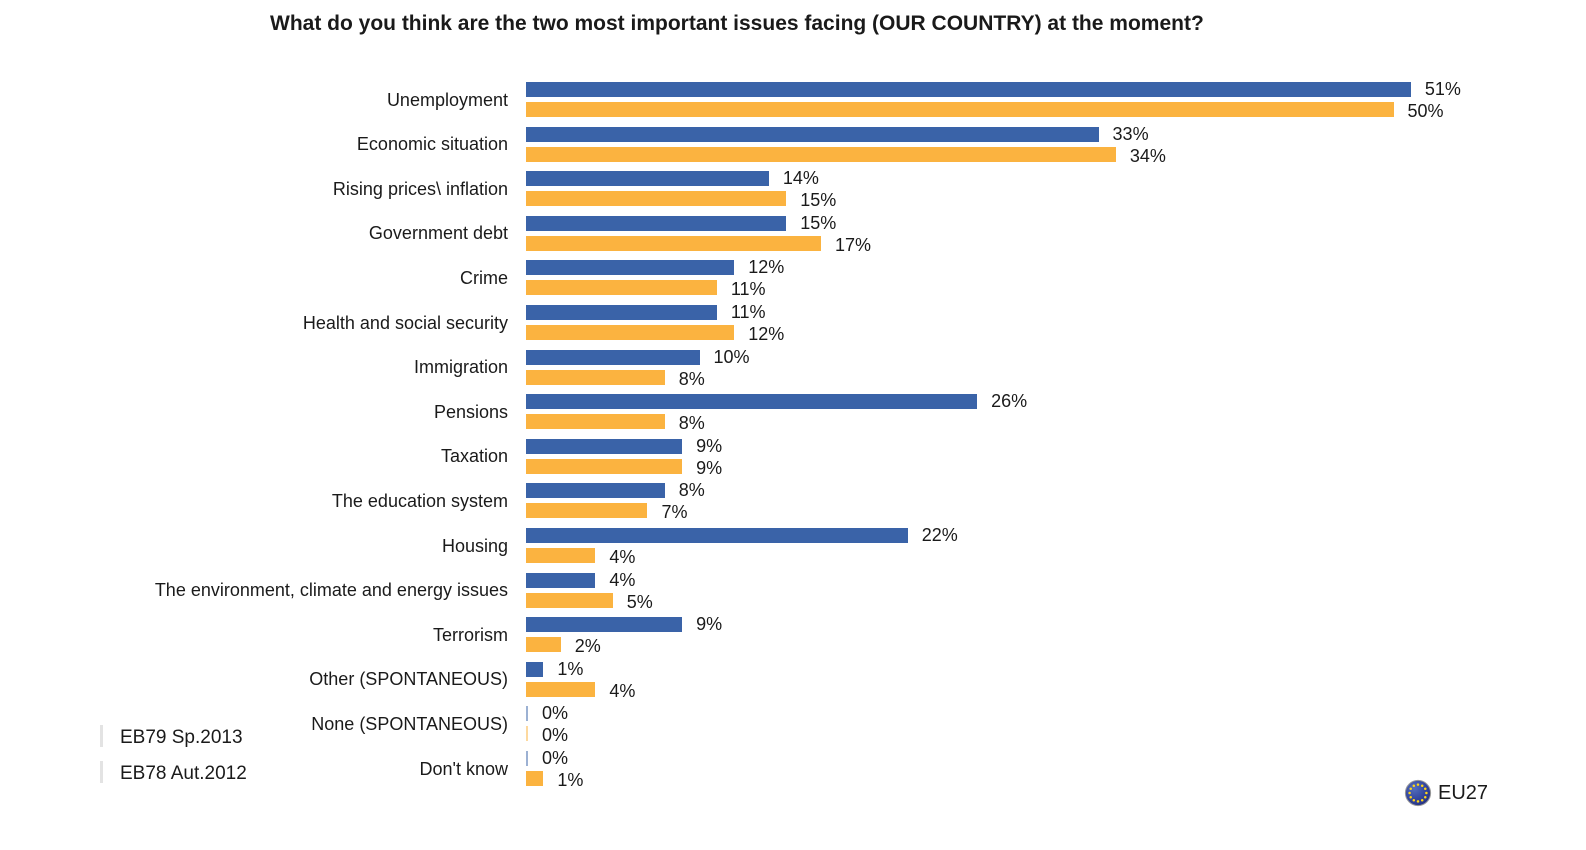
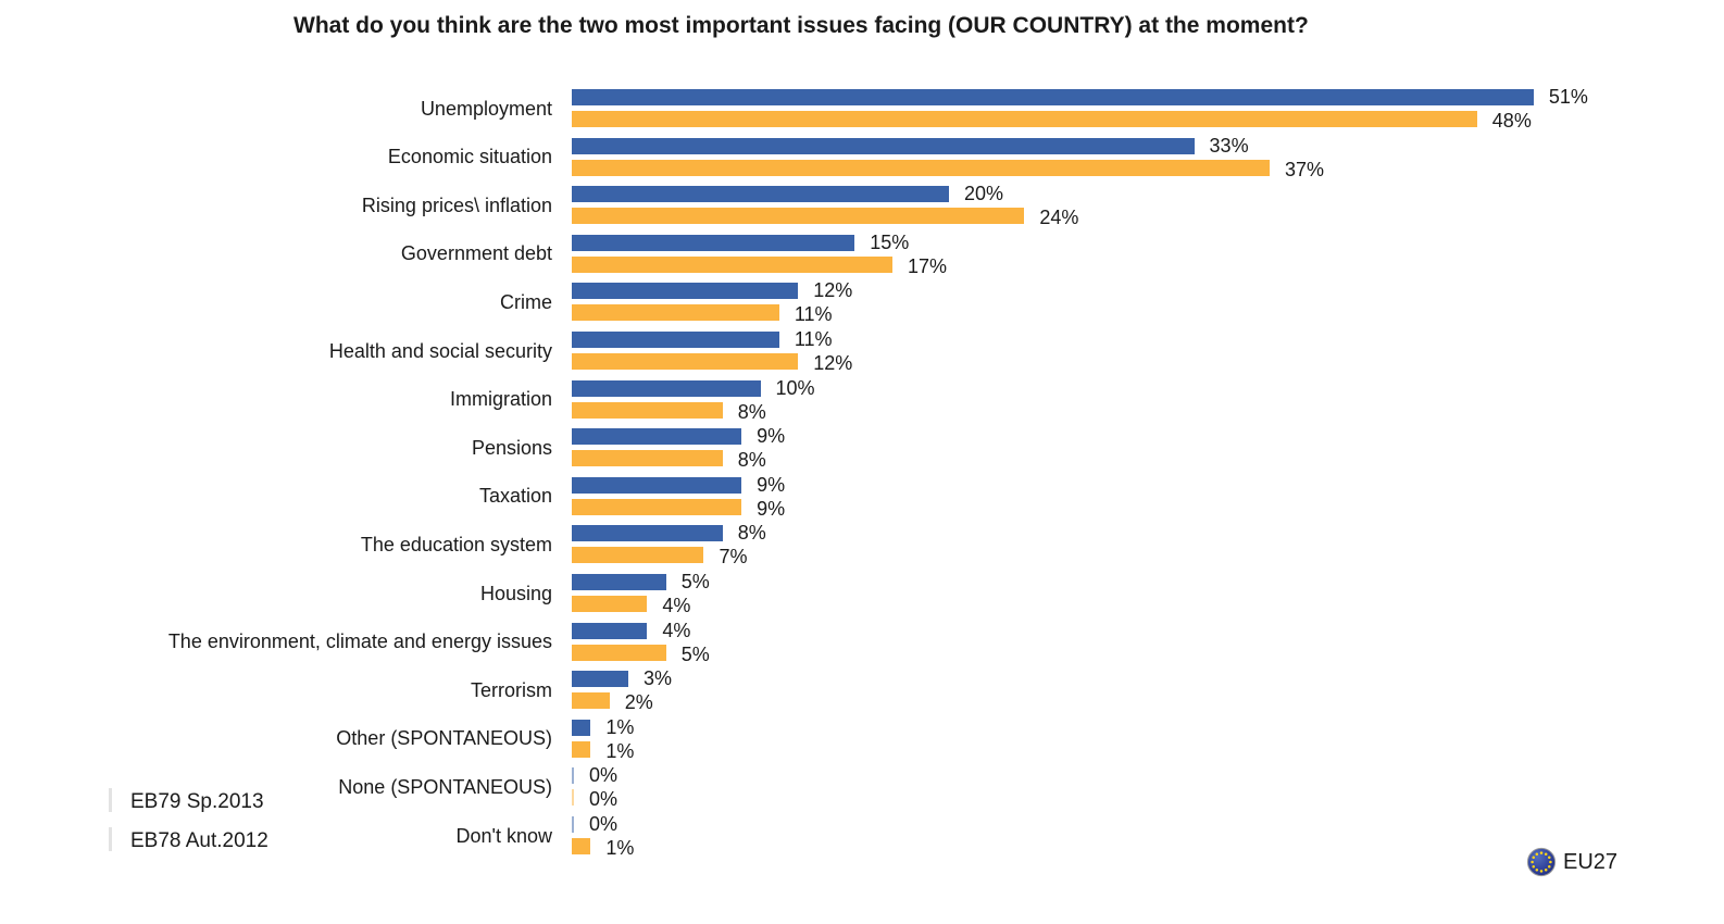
EB78 Aut.2012/Unemployment: 50% -> 48%
EB78 Aut.2012/Economic situation: 34% -> 37%
EB79 Sp.2013/Rising prices\ inflation: 14% -> 20%
EB78 Aut.2012/Rising prices\ inflation: 15% -> 24%
EB79 Sp.2013/Pensions: 26% -> 9%
EB79 Sp.2013/Housing: 22% -> 5%
EB79 Sp.2013/Terrorism: 9% -> 3%
EB78 Aut.2012/Other (SPONTANEOUS): 4% -> 1%
